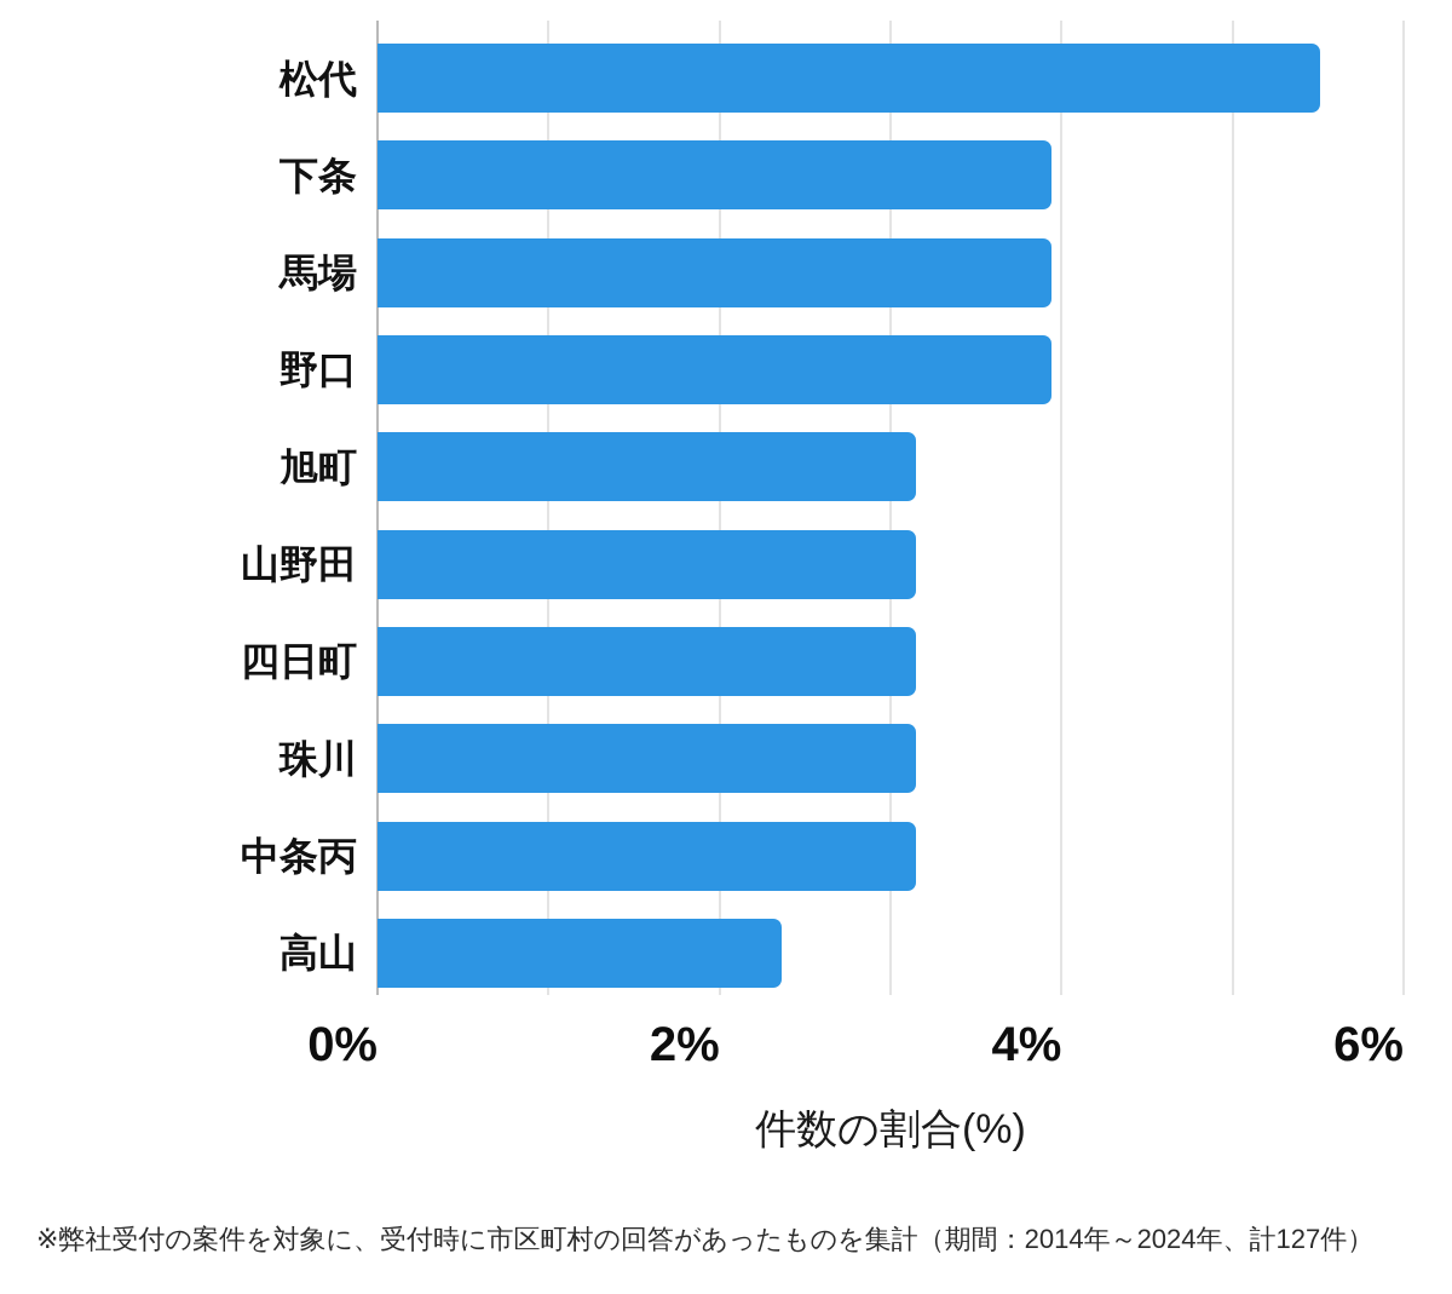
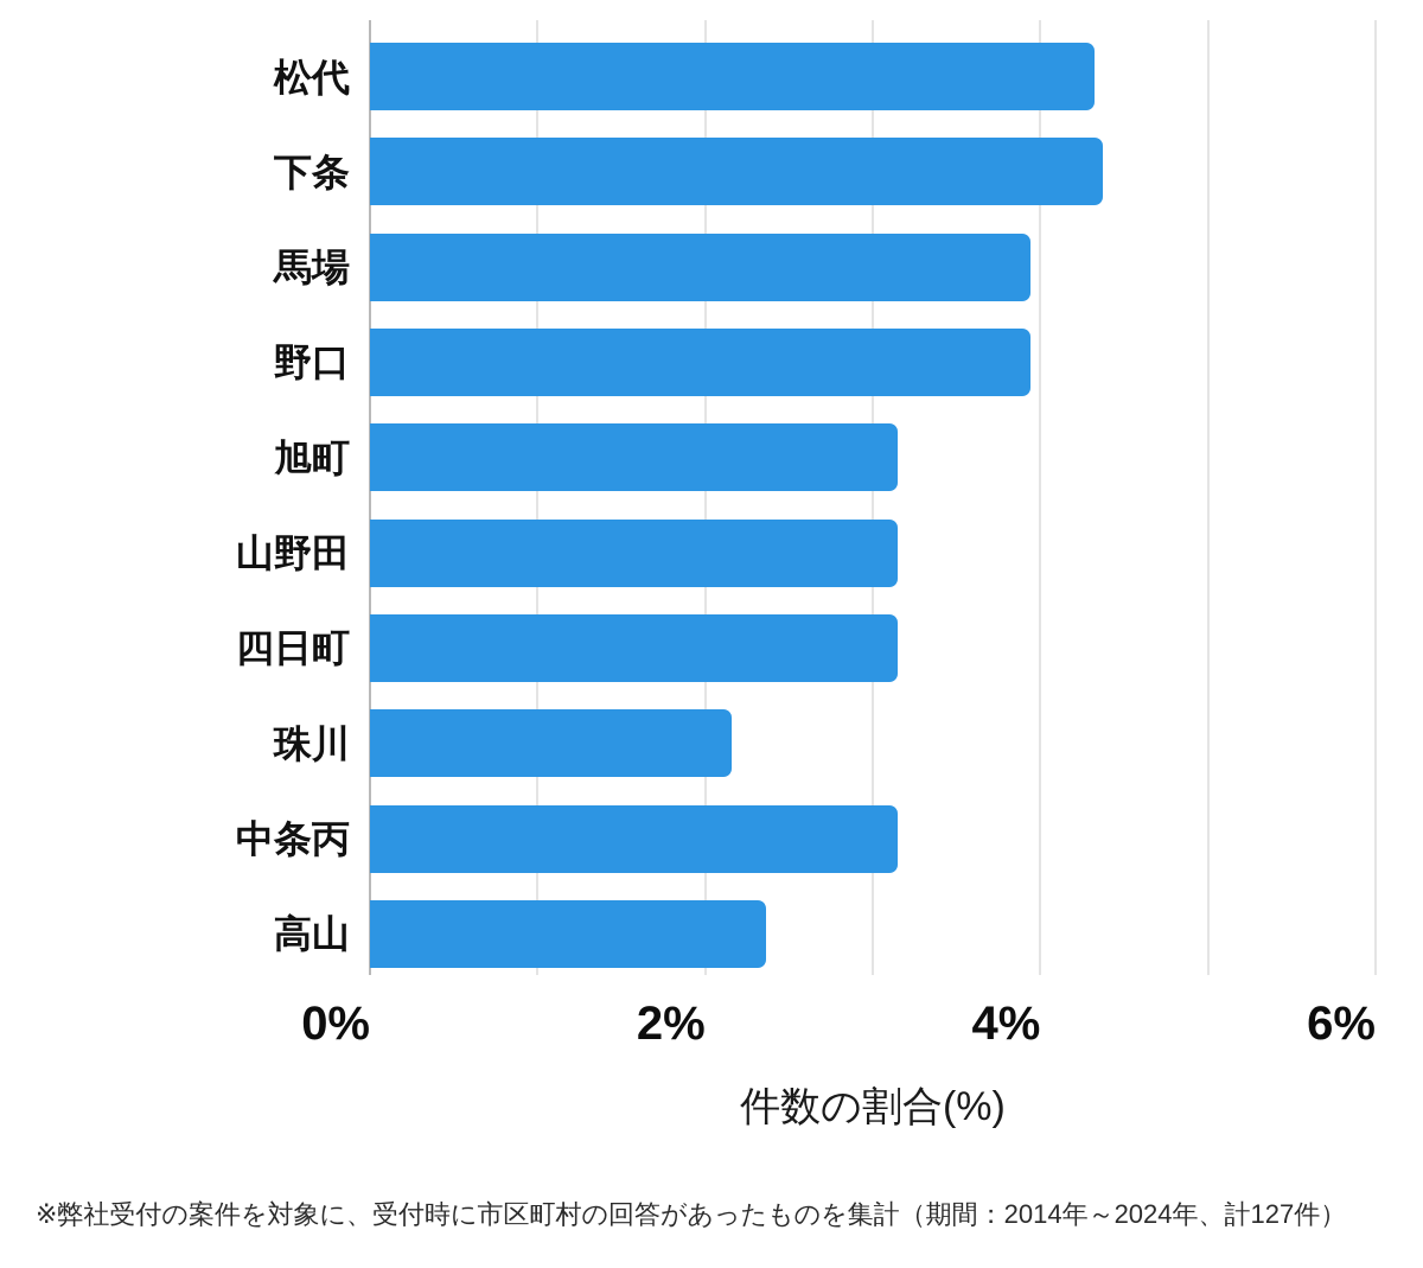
松代: 5.51% -> 4.32%
下条: 3.94% -> 4.37%
珠川: 3.15% -> 2.16%
